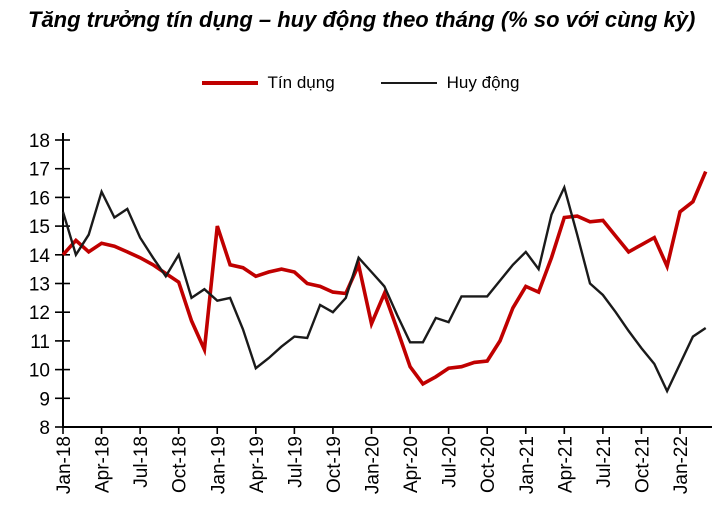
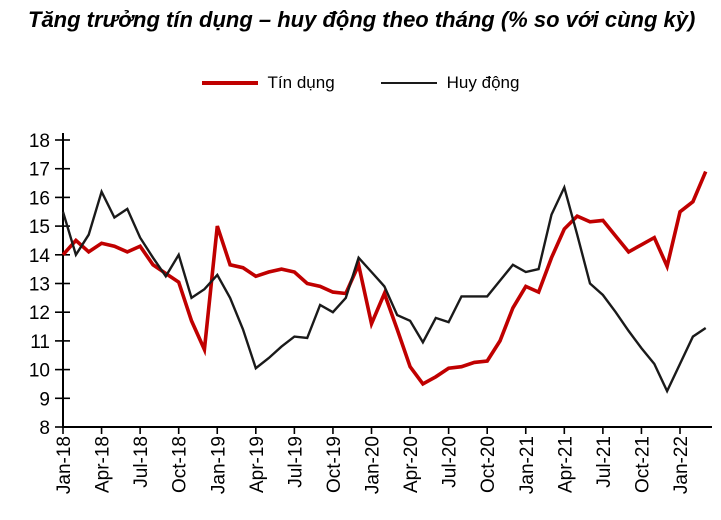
Tín dụng/Jul-18: 13.9 -> 14.3
Huy động/Jan-19: 12.4 -> 13.3
Huy động/Apr-20: 10.9 -> 11.7
Huy động/Jan-21: 14.1 -> 13.4
Tín dụng/Apr-21: 15.3 -> 14.9
